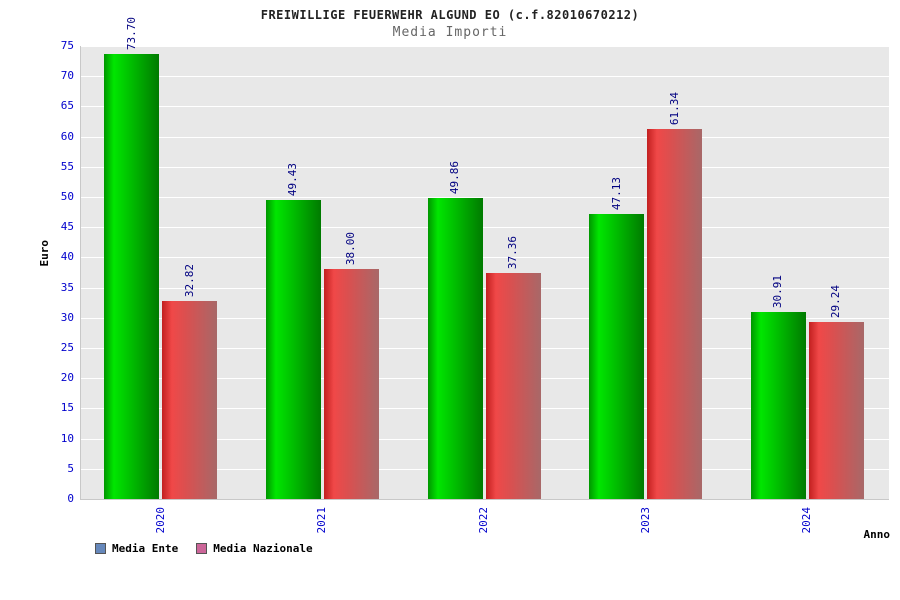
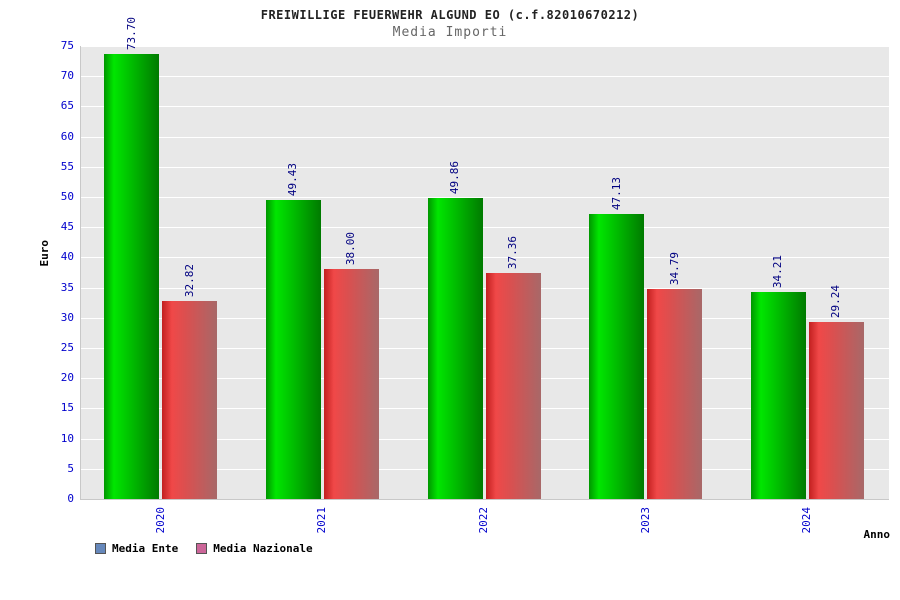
Media Nazionale/2023: 61.34 -> 34.79
Media Ente/2024: 30.91 -> 34.21
